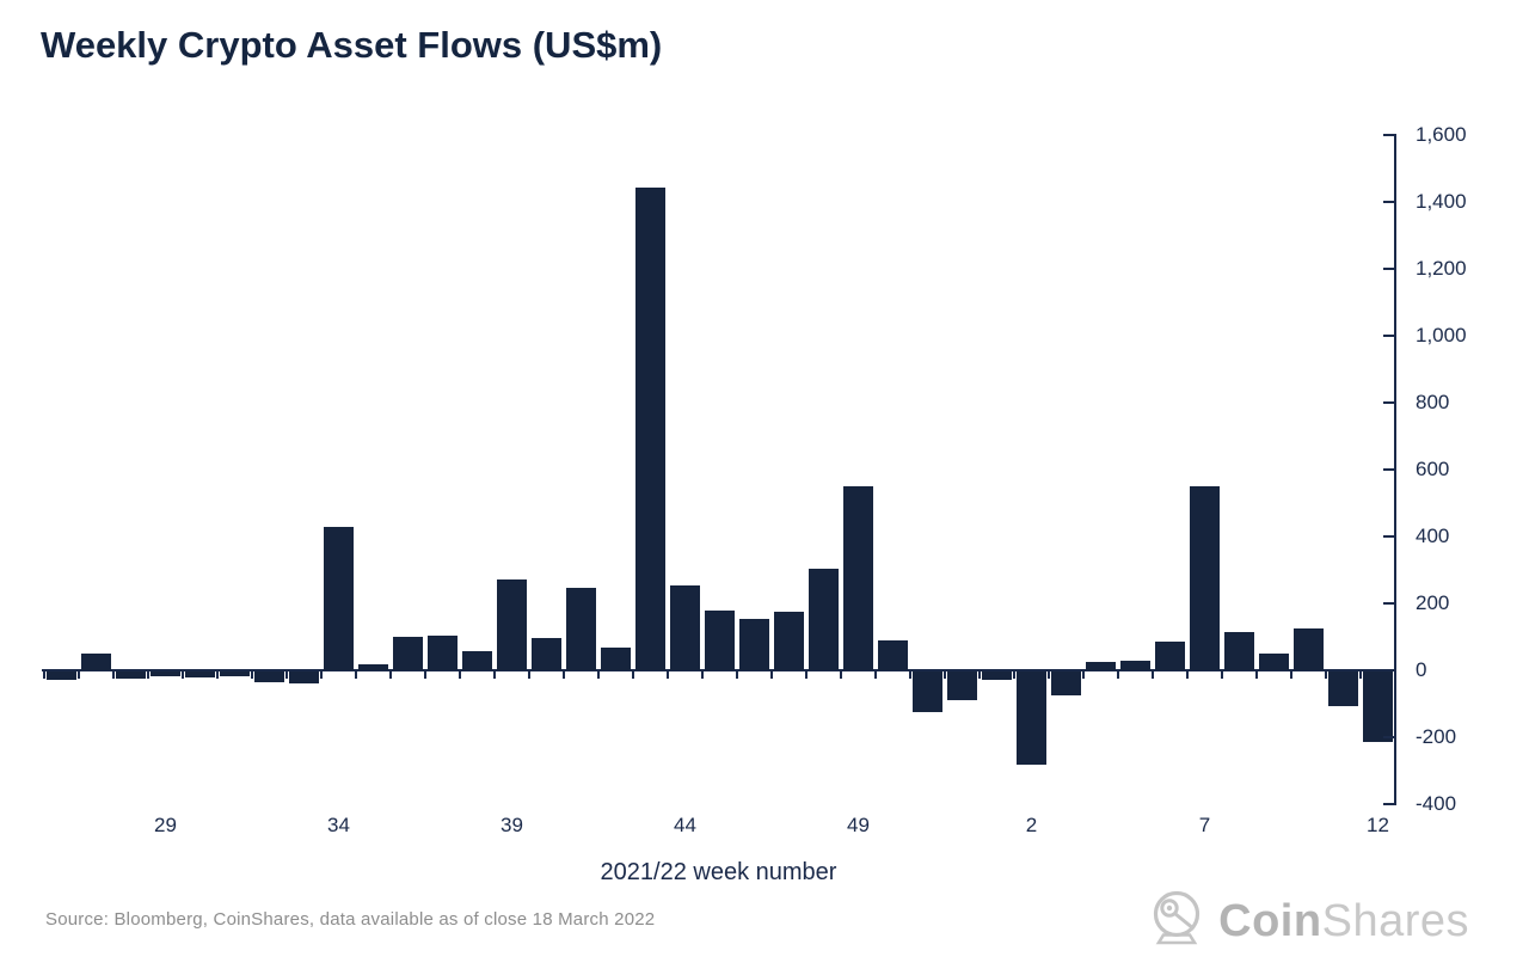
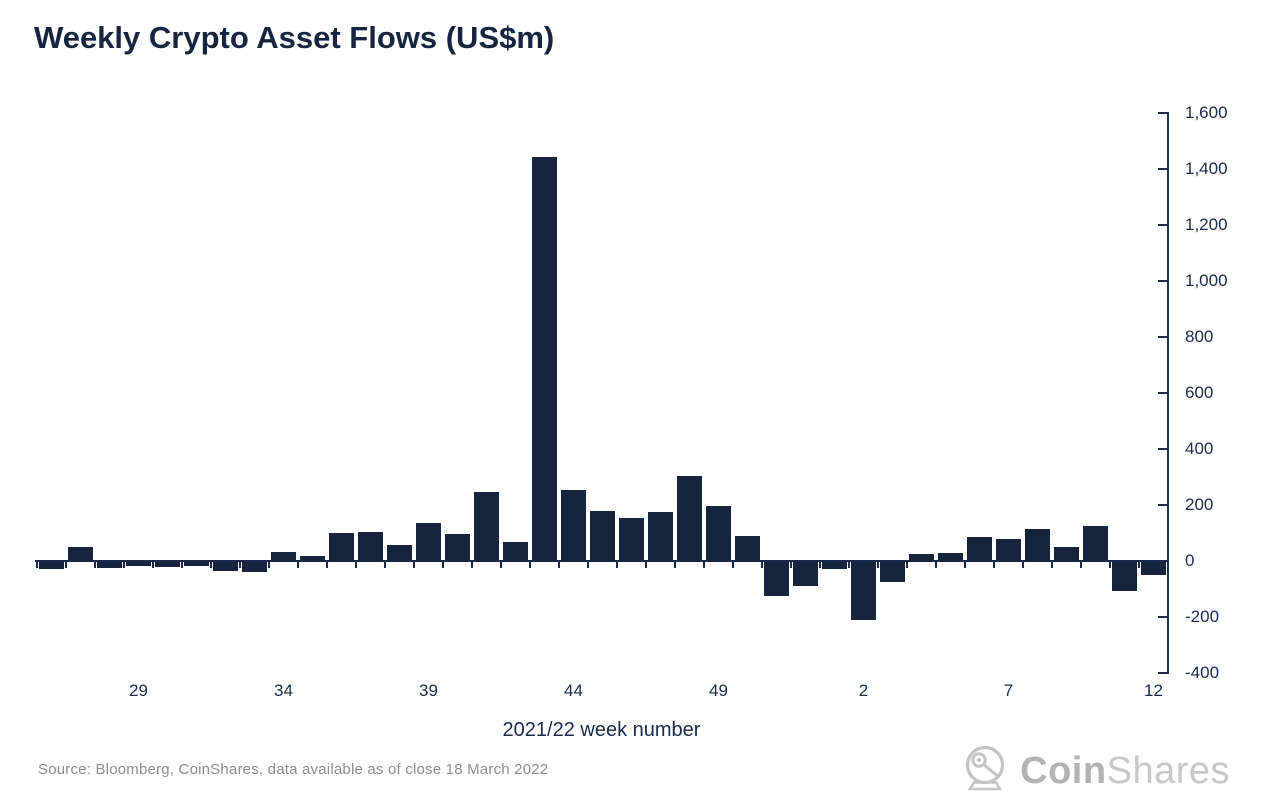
34: 430 -> 30
39: 270 -> 140
49: 550 -> 200
2: -280 -> -210
7: 550 -> 80
12: -210 -> -50
